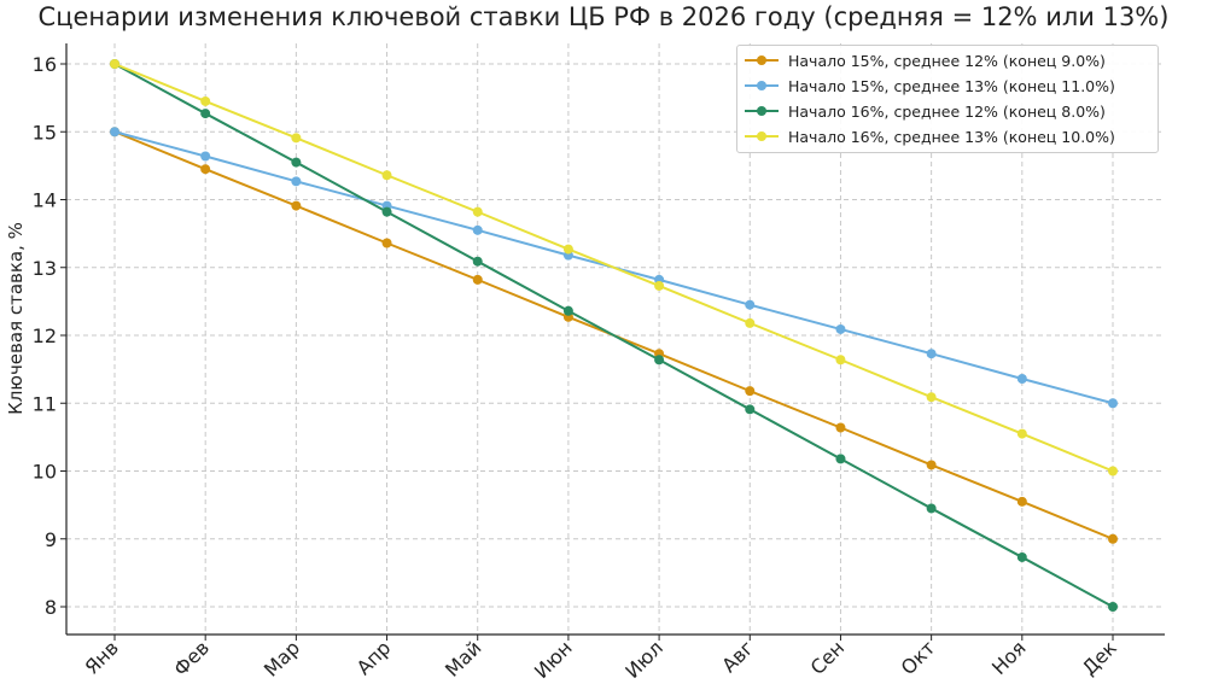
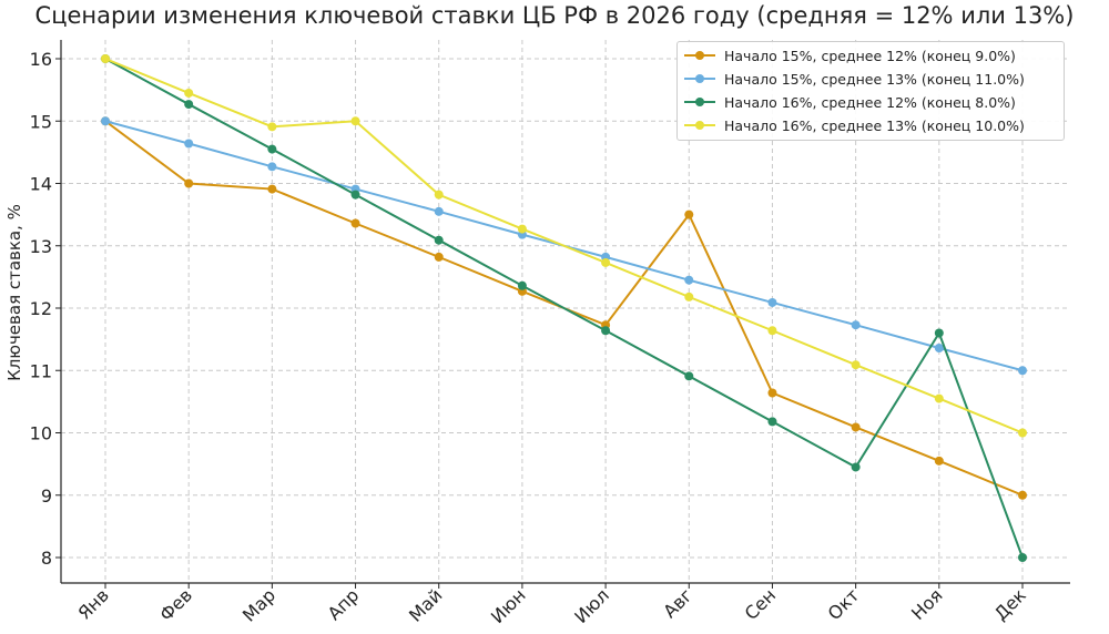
Начало 15%, среднее 12% (конец 9.0%)/Фев: 14.4 -> 14.0
Начало 16%, среднее 13% (конец 10.0%)/Апр: 14.4 -> 15.0
Начало 15%, среднее 12% (конец 9.0%)/Авг: 11.2 -> 13.5
Начало 16%, среднее 12% (конец 8.0%)/Ноя: 8.7 -> 11.6
